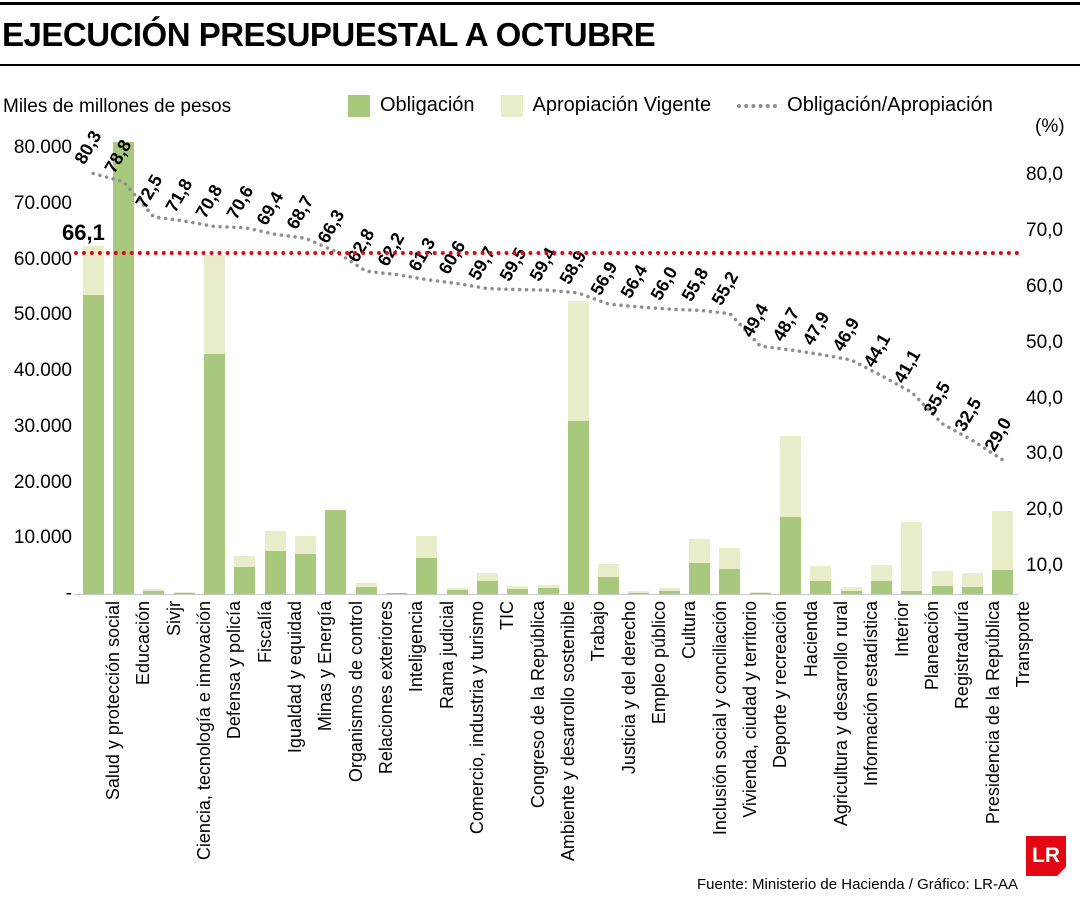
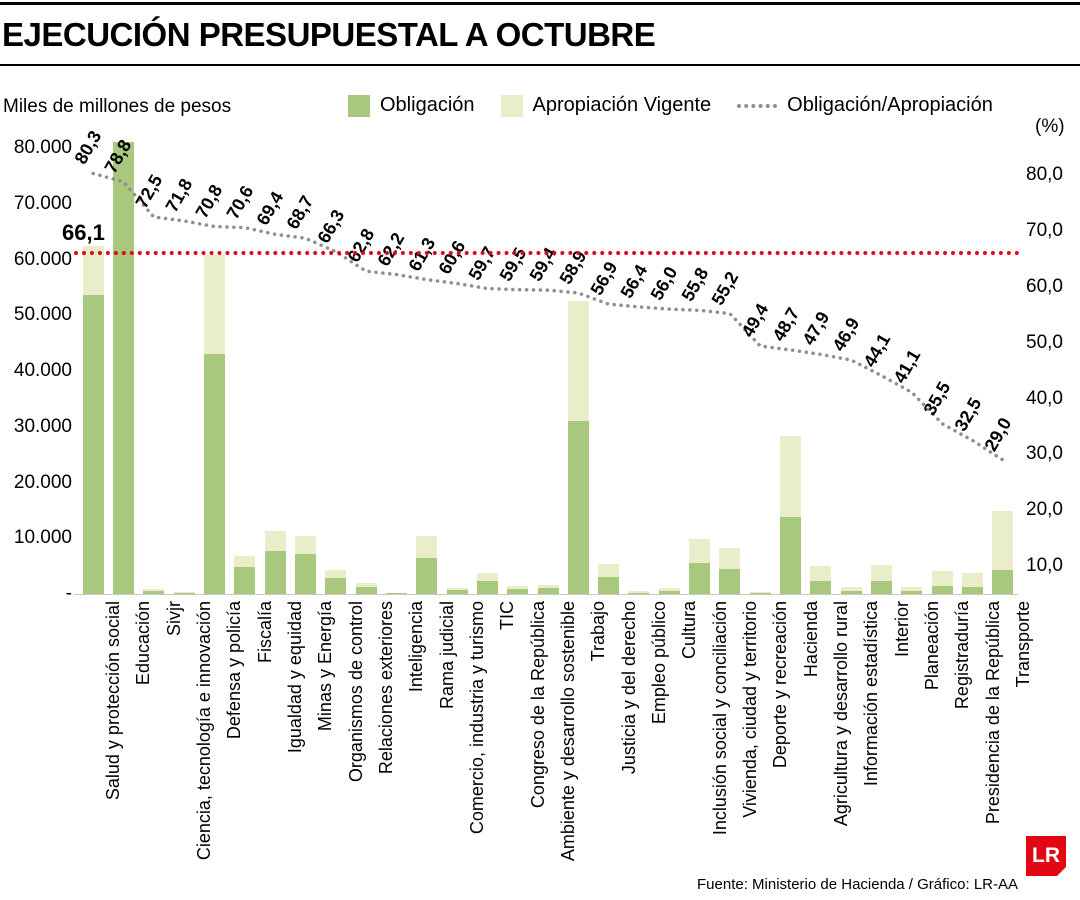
Obligación/Organismos de control: 15000 -> 3000
Apropiación Vigente/Planeación: 13000 -> 1000
